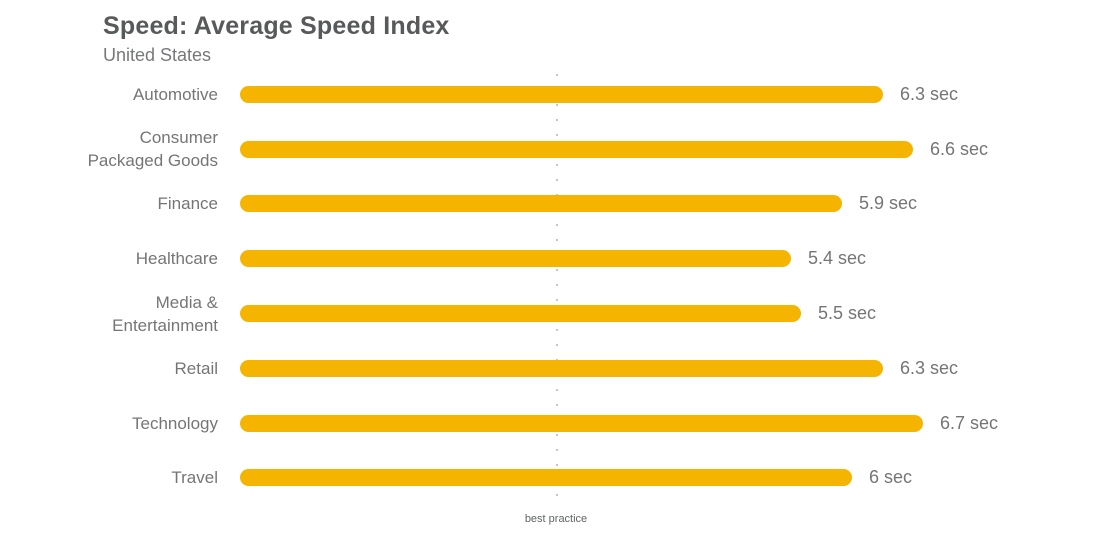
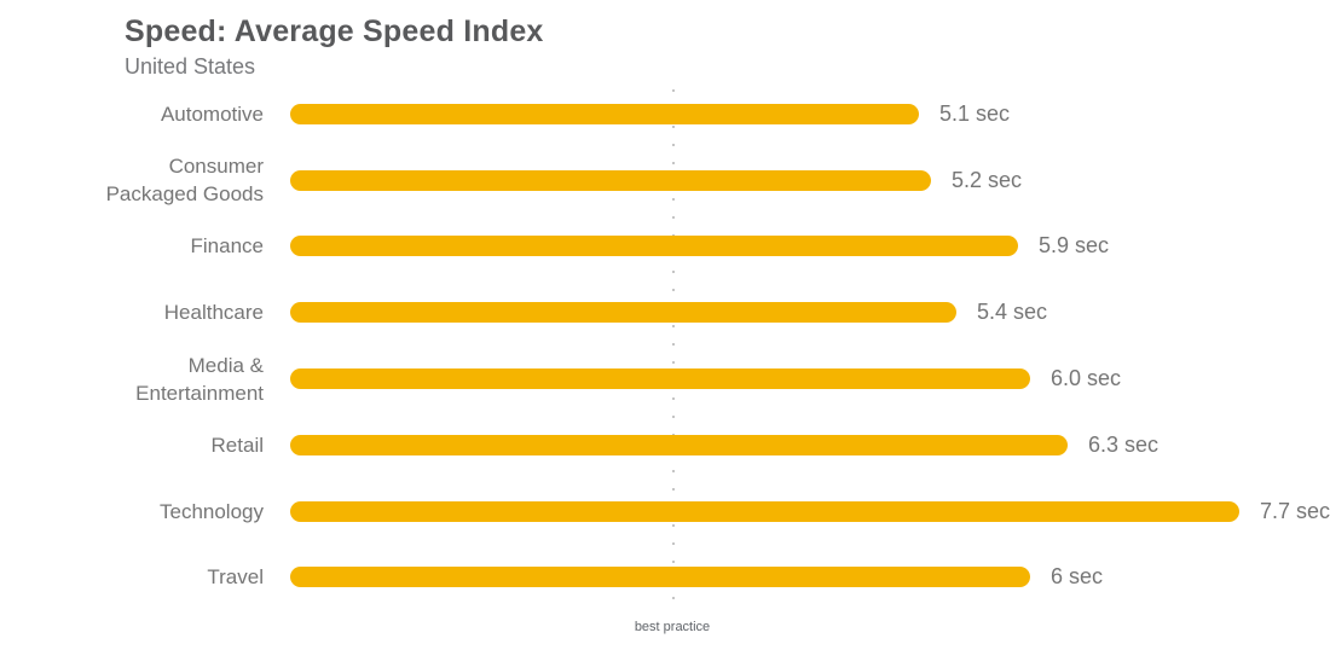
Automotive: 6.3 -> 5.1
Consumer Packaged Goods: 6.6 -> 5.2
Media & Entertainment: 5.5 -> 6.0
Technology: 6.7 -> 7.7
